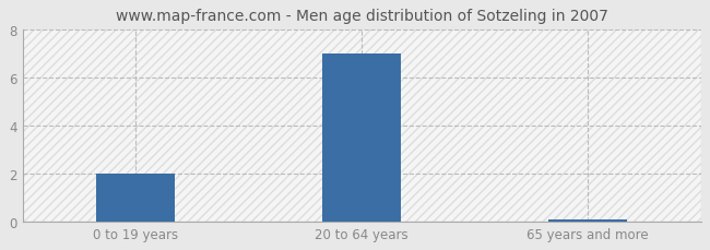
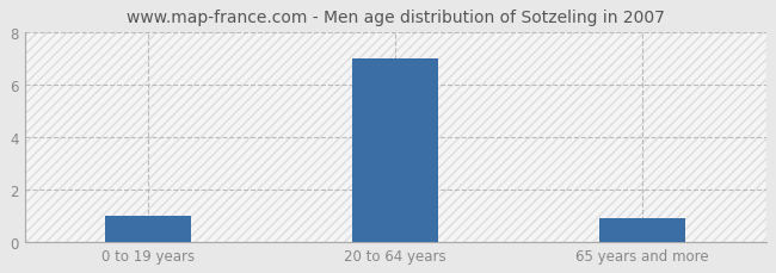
0 to 19 years: 2.0 -> 1.0
65 years and more: 0.1 -> 0.9
